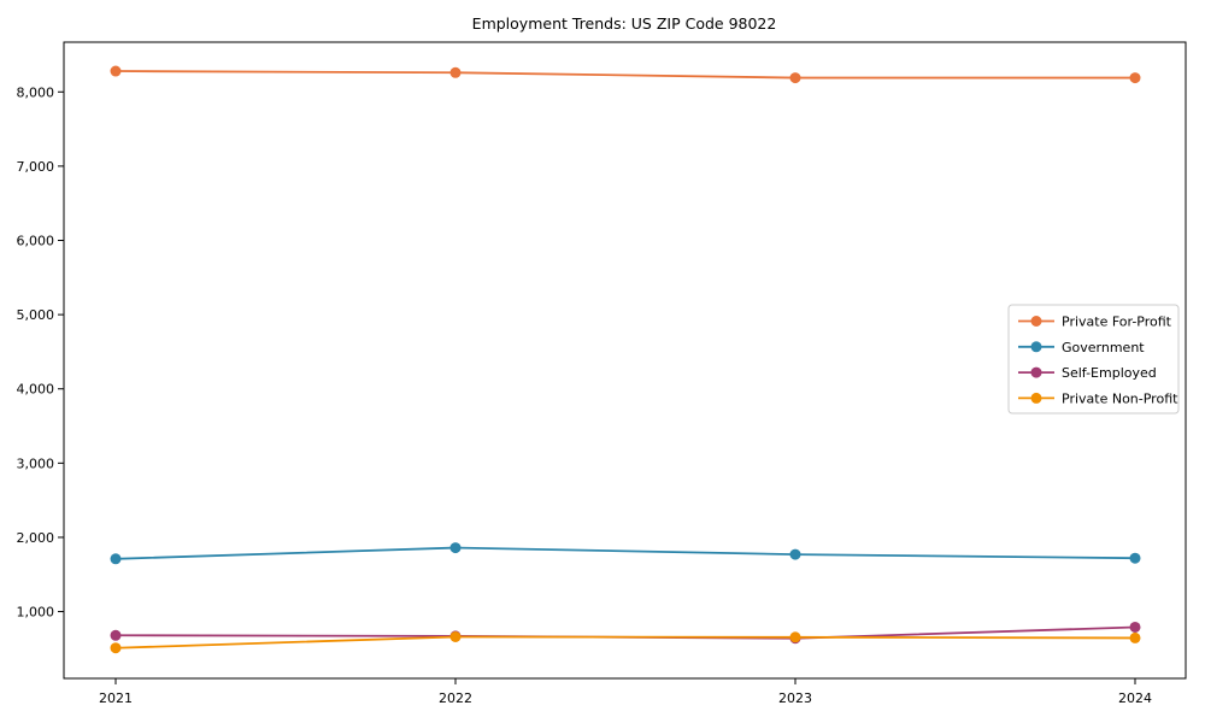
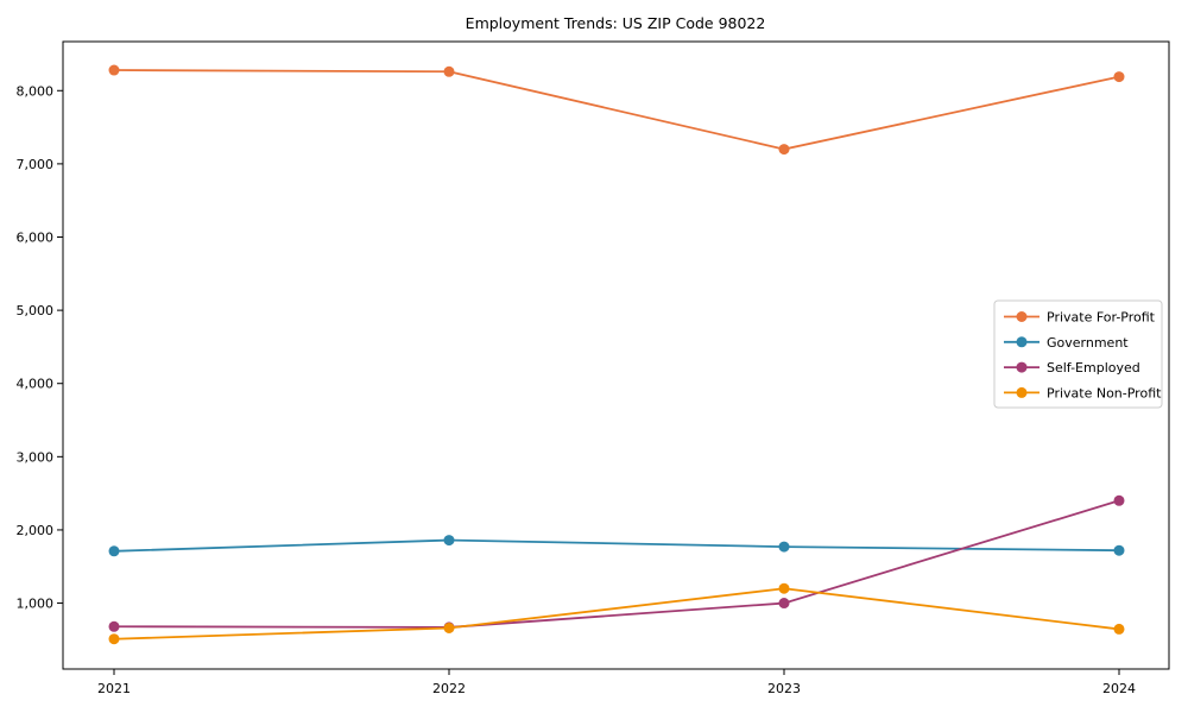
Private For-Profit/2023: 8200 -> 7200
Self-Employed/2023: 600 -> 1000
Private Non-Profit/2023: 700 -> 1200
Self-Employed/2024: 800 -> 2400
